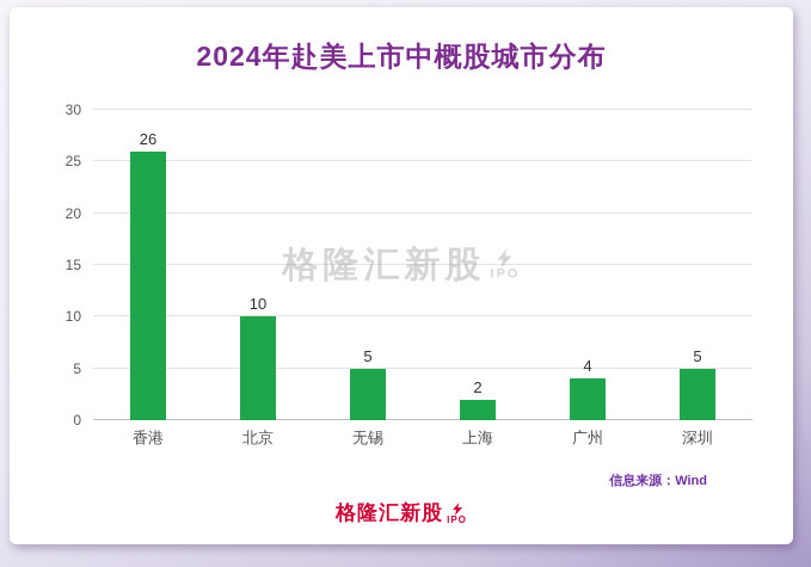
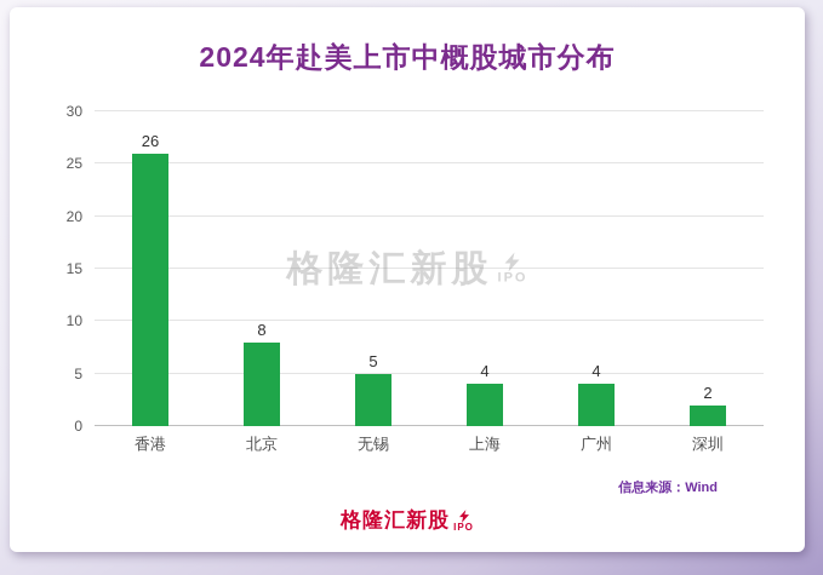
北京: 10 -> 8
上海: 2 -> 4
深圳: 5 -> 2
